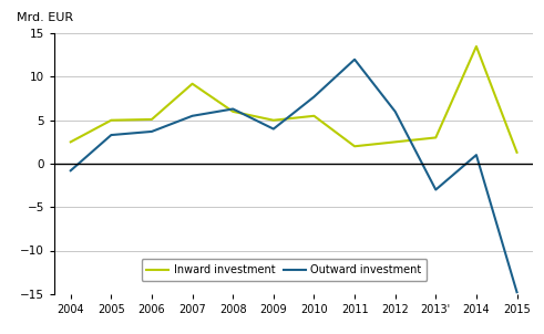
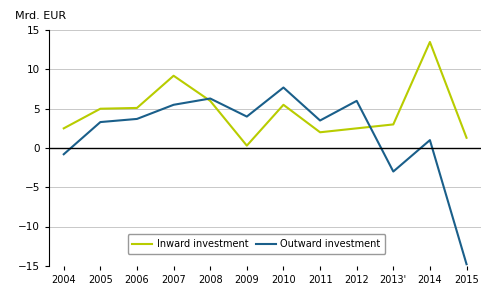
Inward investment/2009: 5.0 -> 0.3
Outward investment/2011: 12.0 -> 3.5
